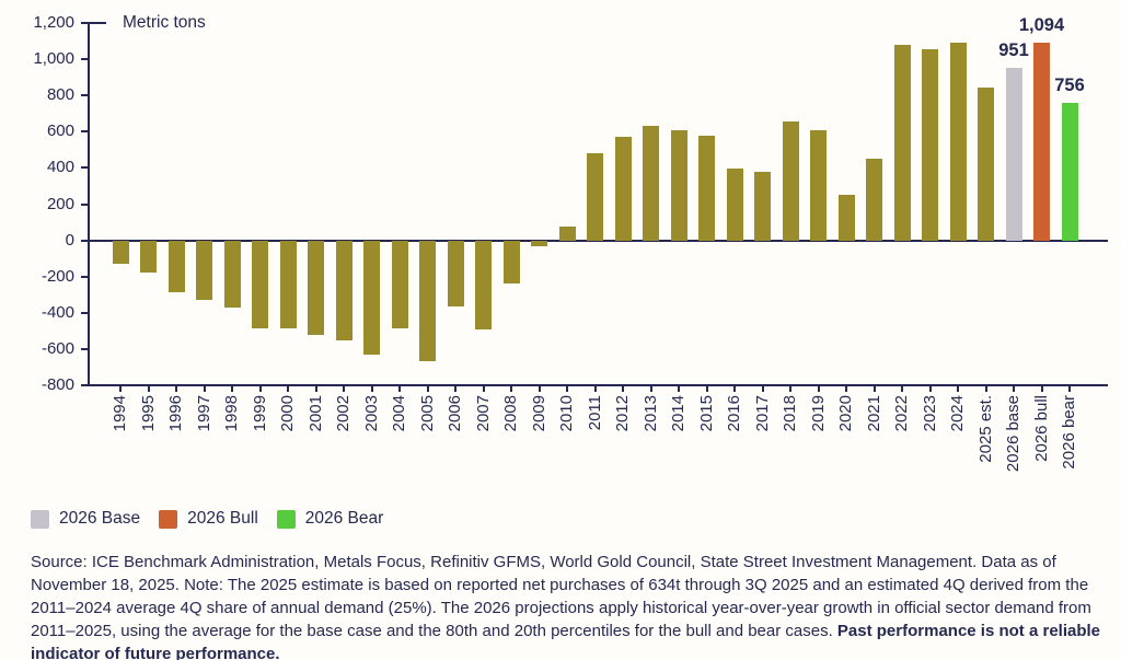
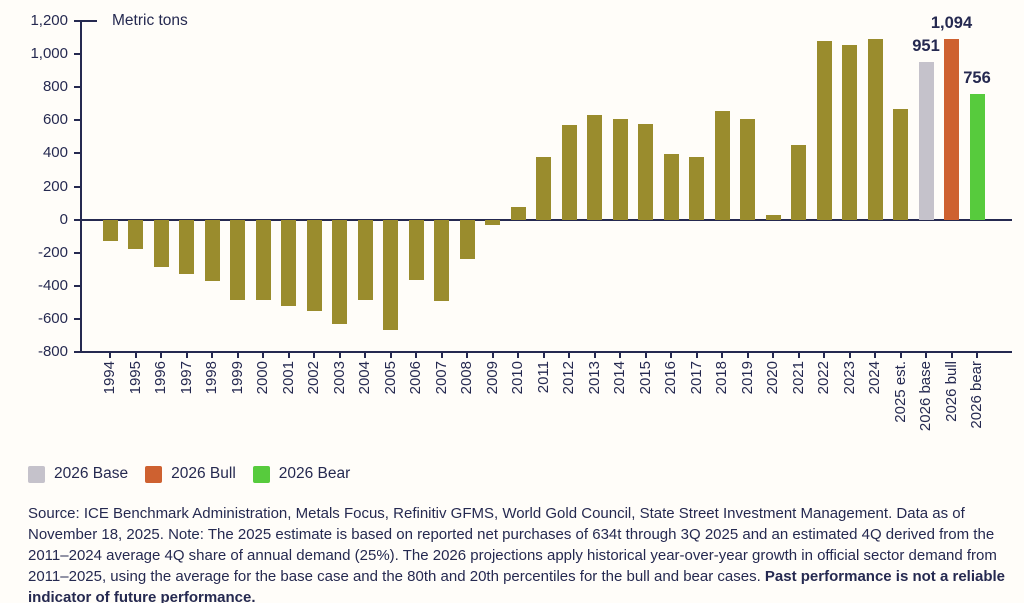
2011: 480 -> 380
2020: 250 -> 30
2025 est.: 840 -> 670
